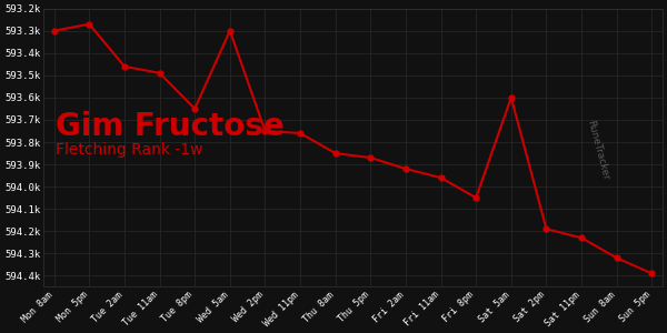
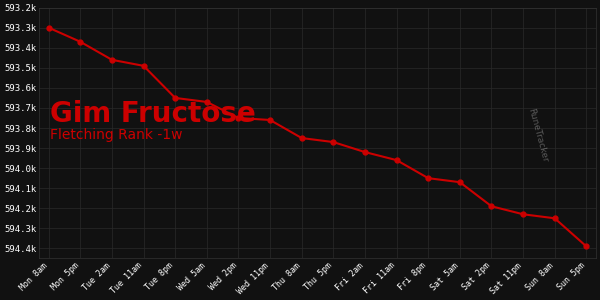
Mon 5pm: 593.27k -> 593.37k
Wed 5am: 593.30k -> 593.67k
Sat 5am: 593.60k -> 594.07k
Sun 8am: 594.32k -> 594.25k
